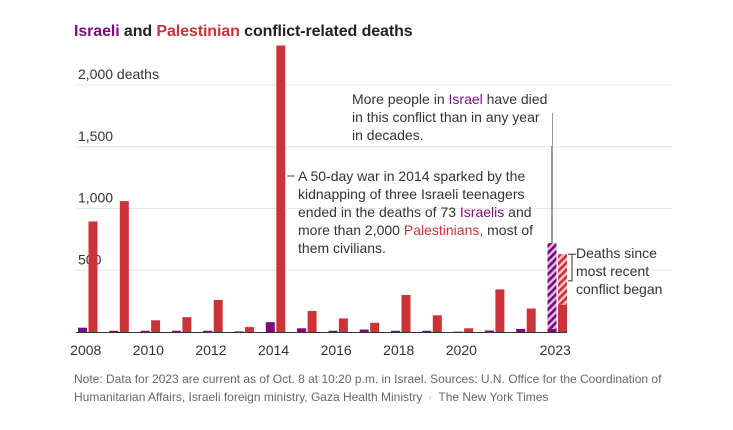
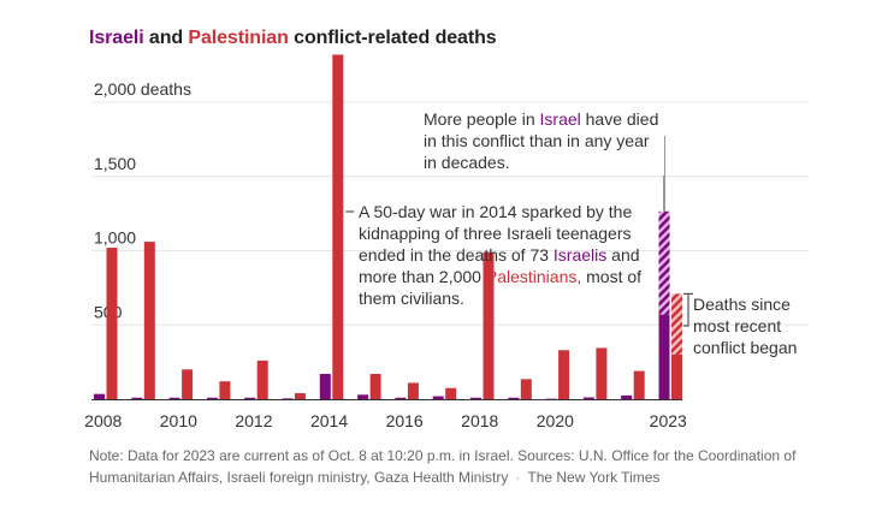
Palestinian/2008: 900 -> 1020
Palestinian/2010: 100 -> 200
Israeli/2014: 80 -> 170
Palestinian/2018: 300 -> 990
Palestinian/2020: 30 -> 330
Israeli/2023: 20 -> 570
Palestinian/2023: 220 -> 300
